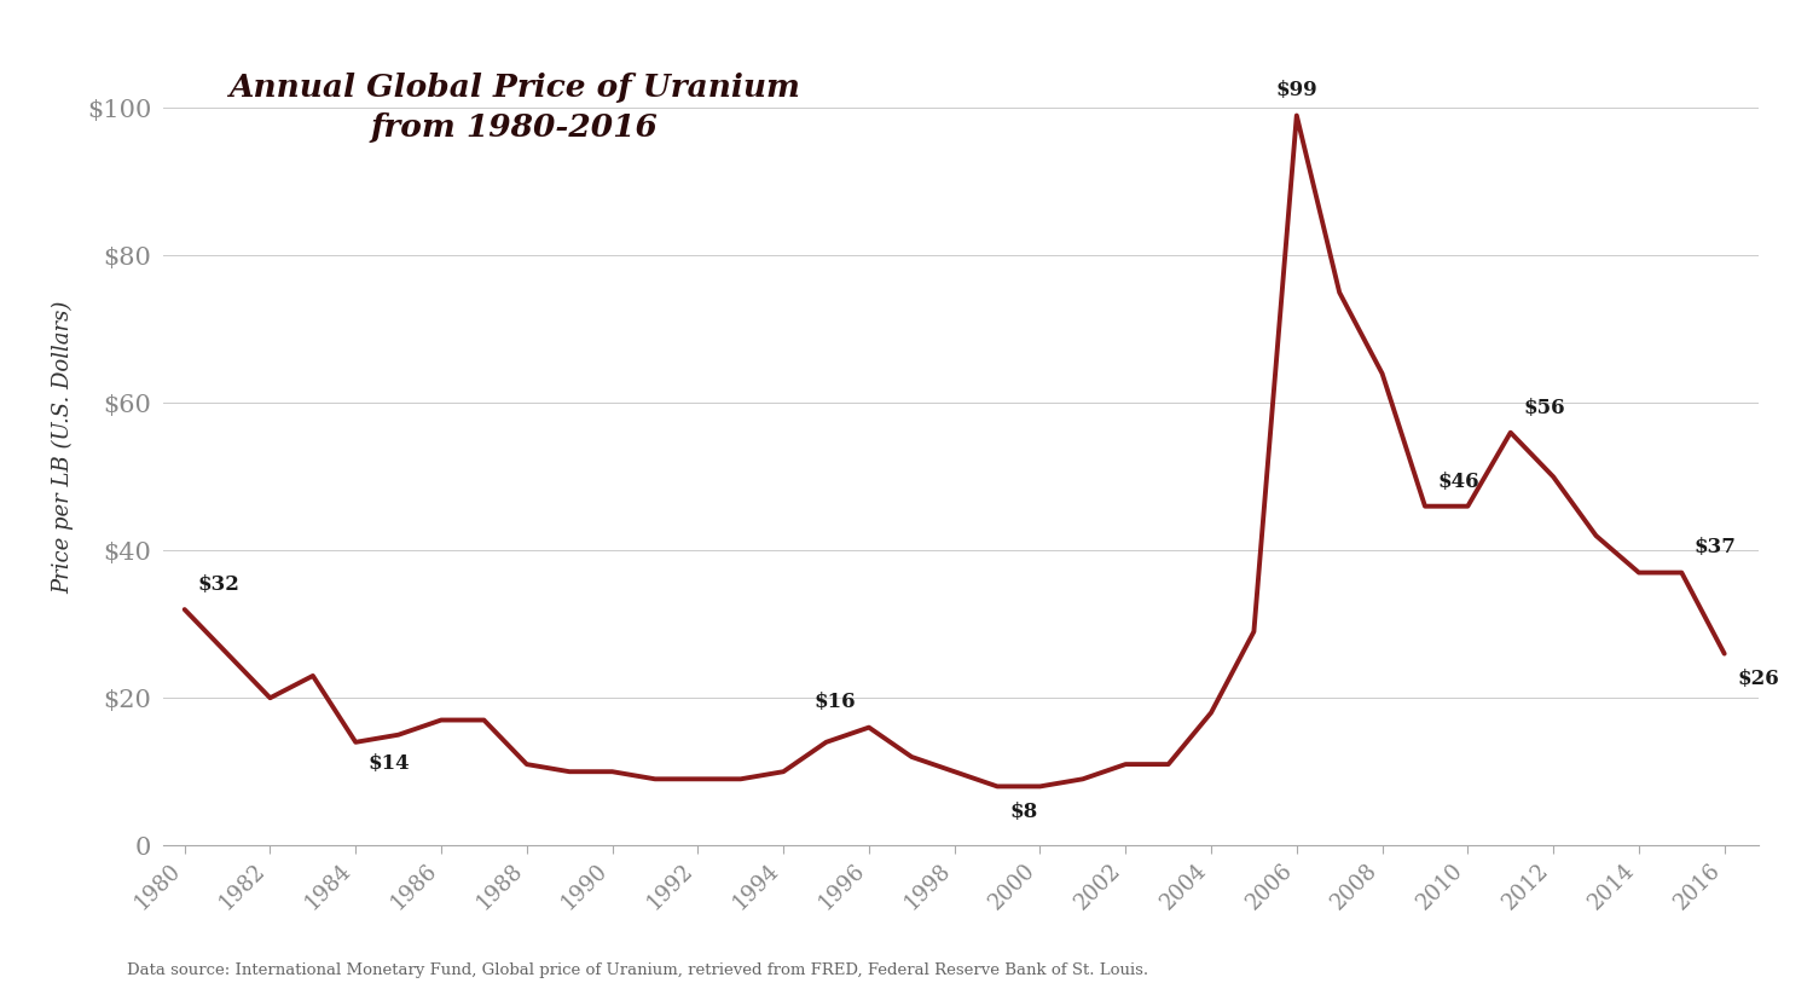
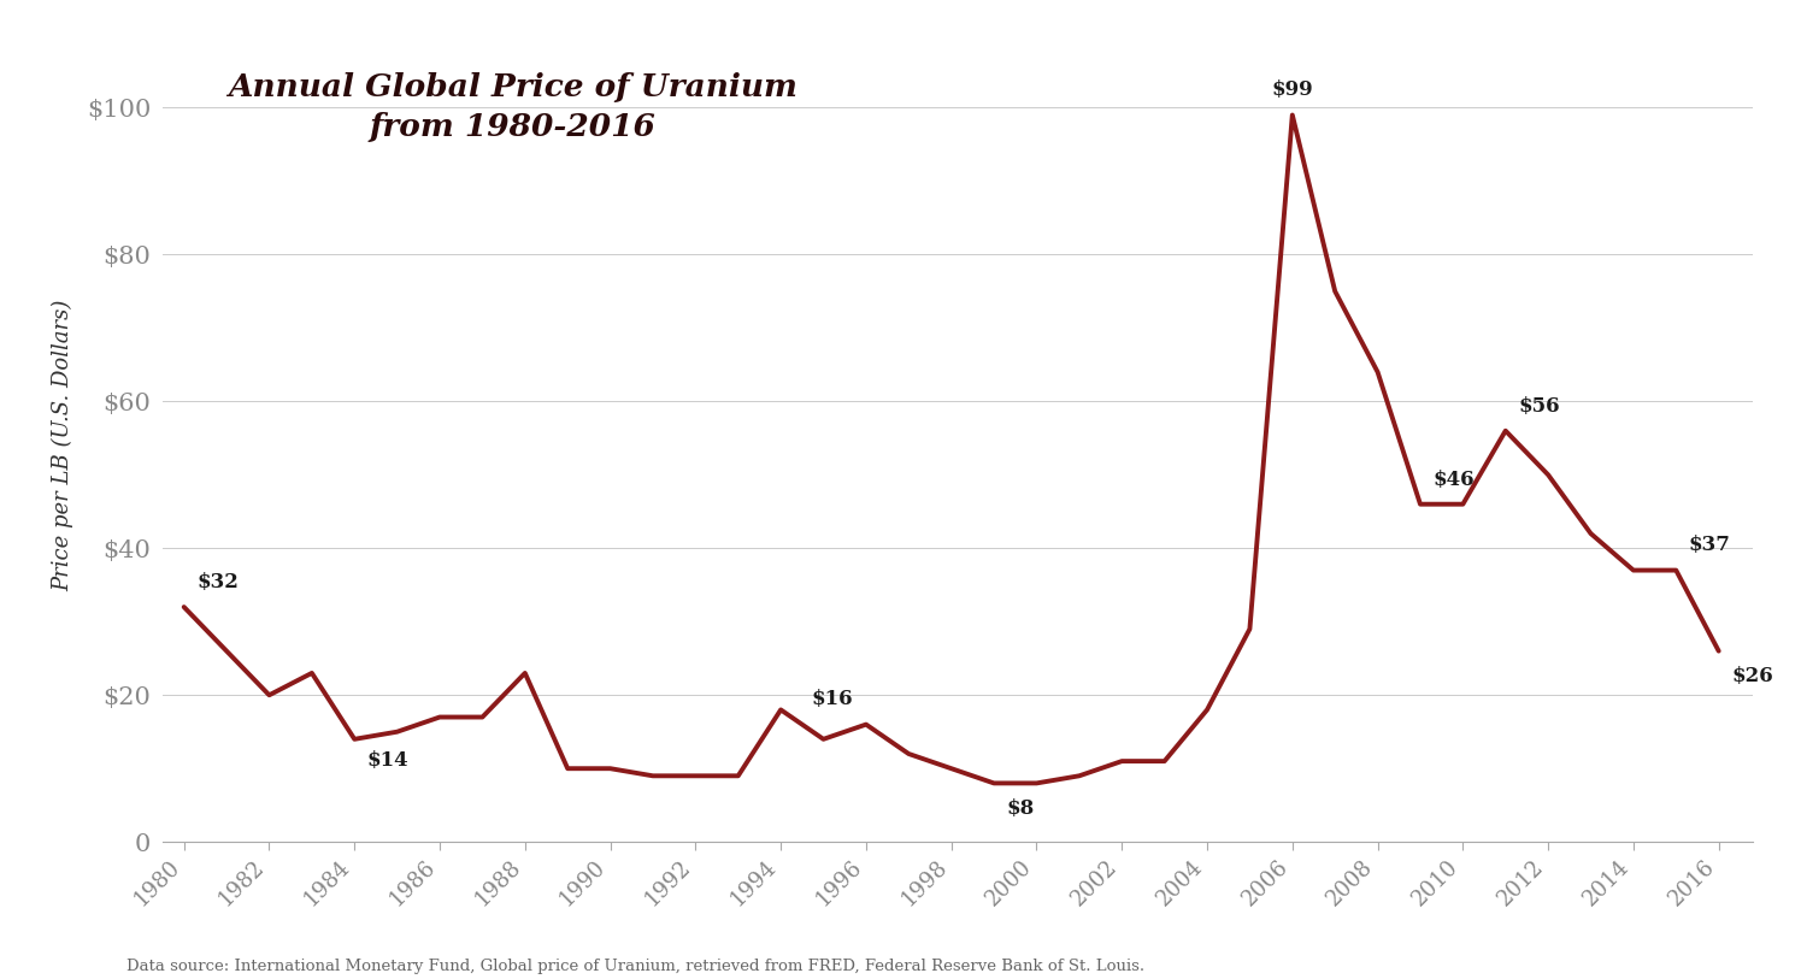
1988: $11 -> $23
1994: $10 -> $18
